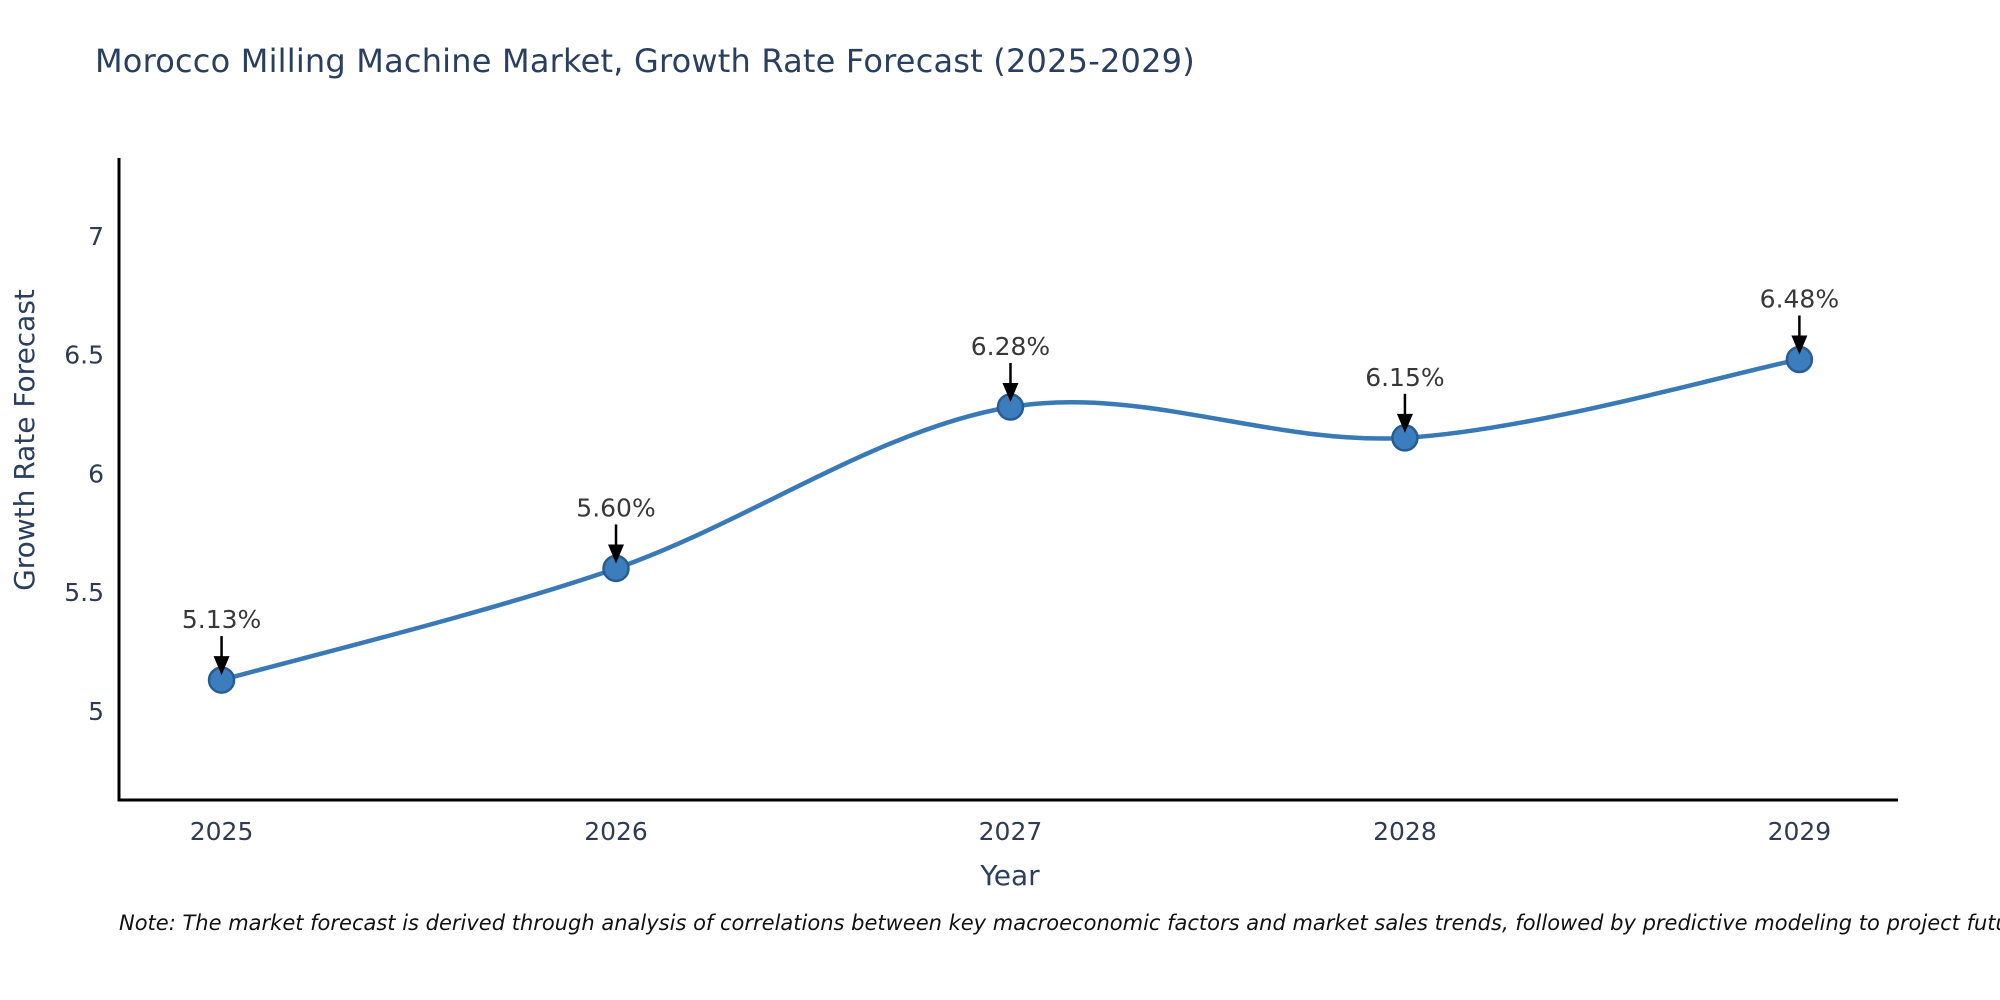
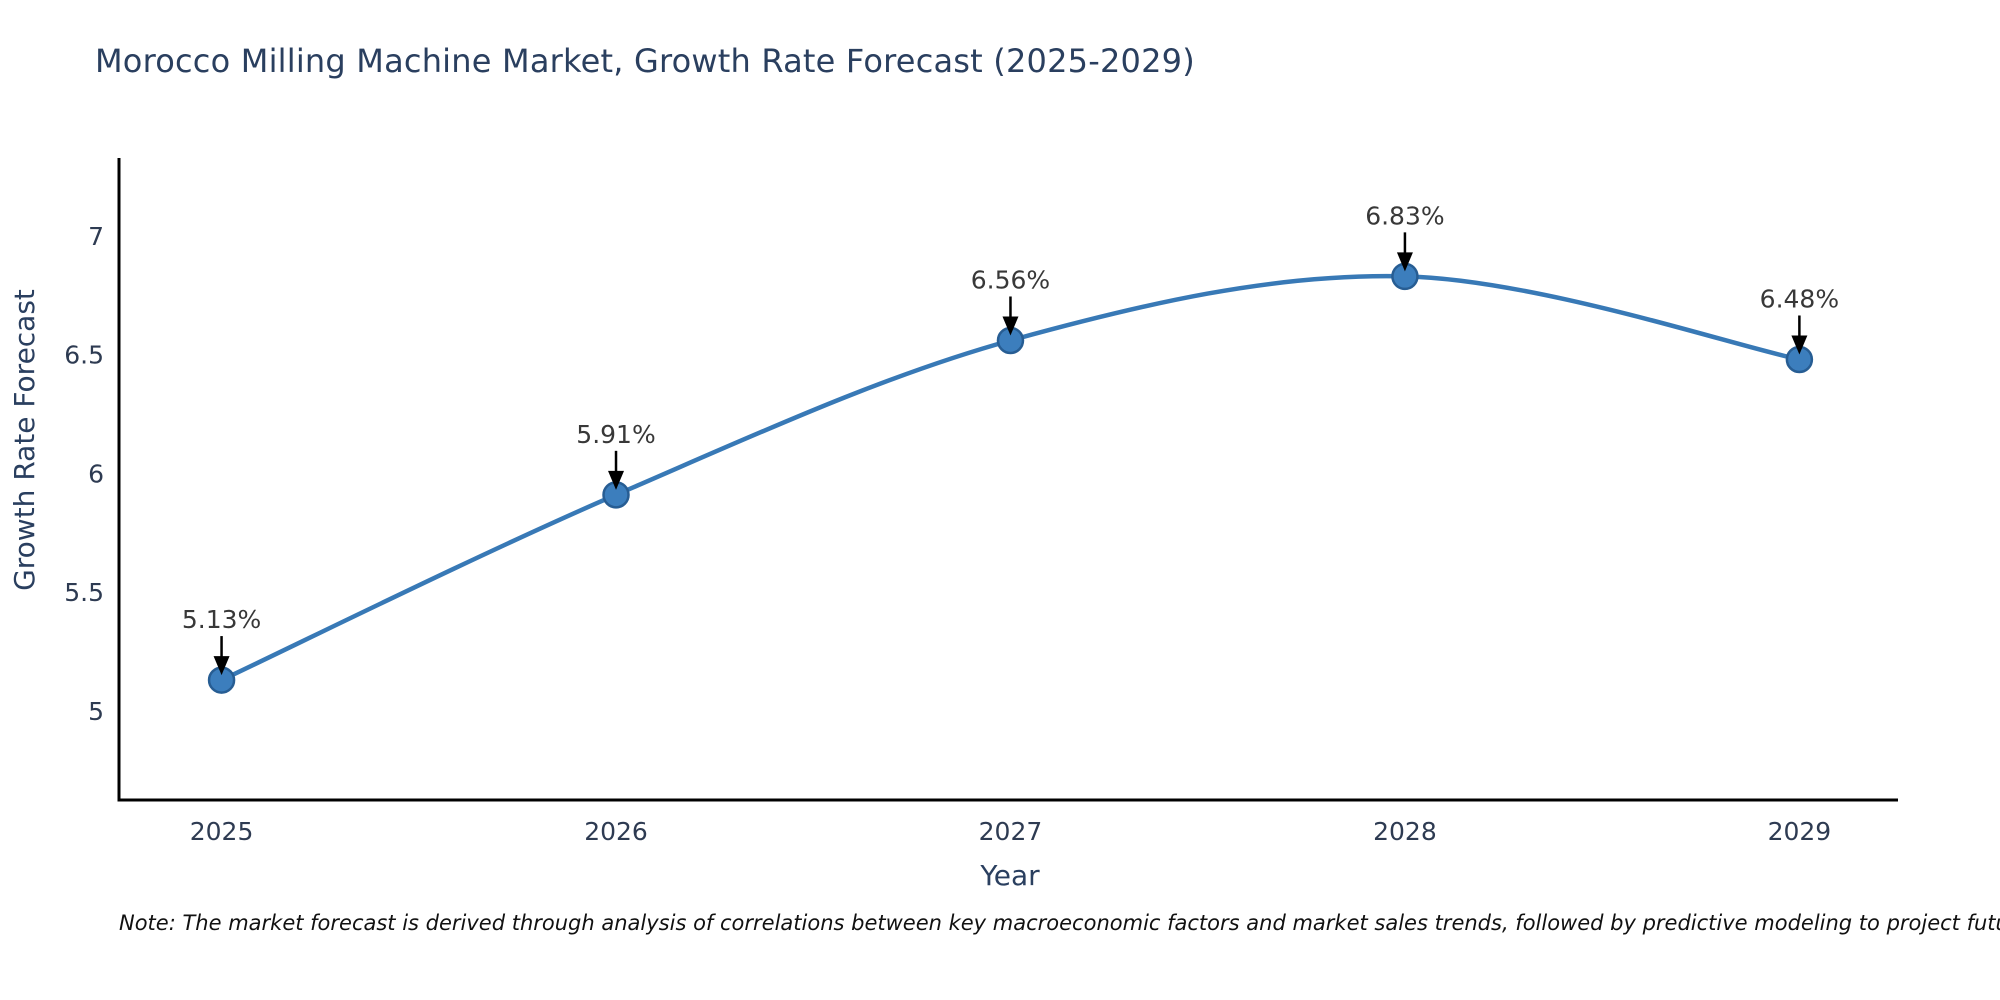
2026: 5.60% -> 5.91%
2027: 6.28% -> 6.56%
2028: 6.15% -> 6.83%
